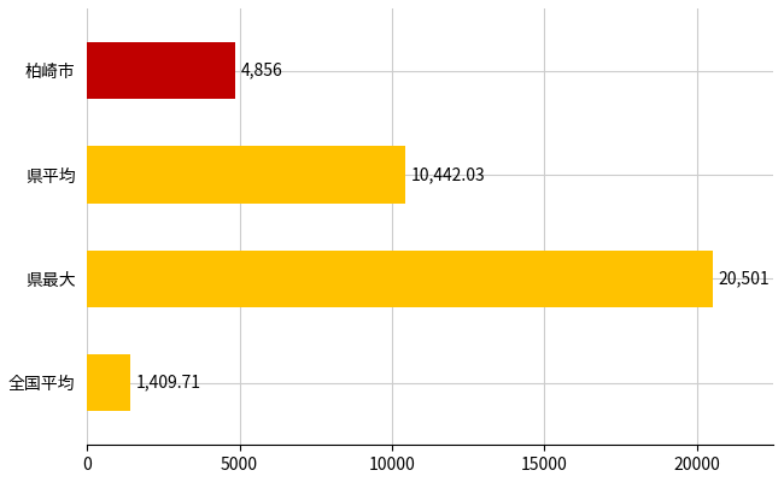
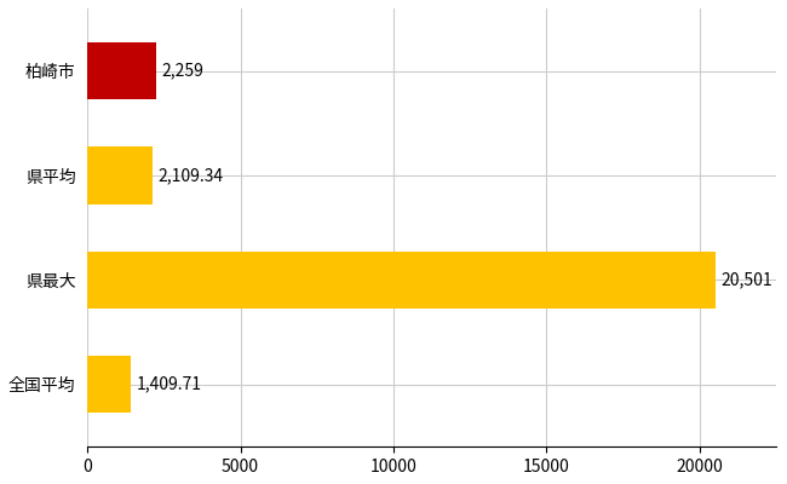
柏崎市: 4,856 -> 2,259
県平均: 10,442.03 -> 2,109.34
